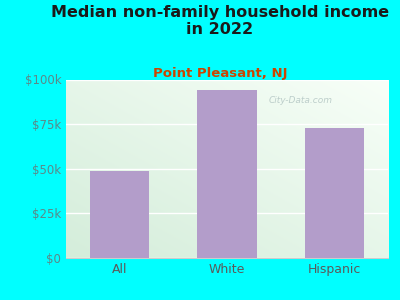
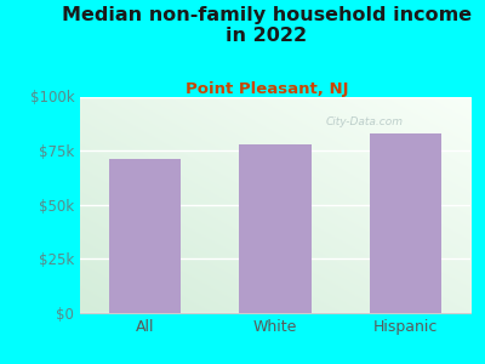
All: $49k -> $71k
White: $94k -> $78k
Hispanic: $73k -> $83k
